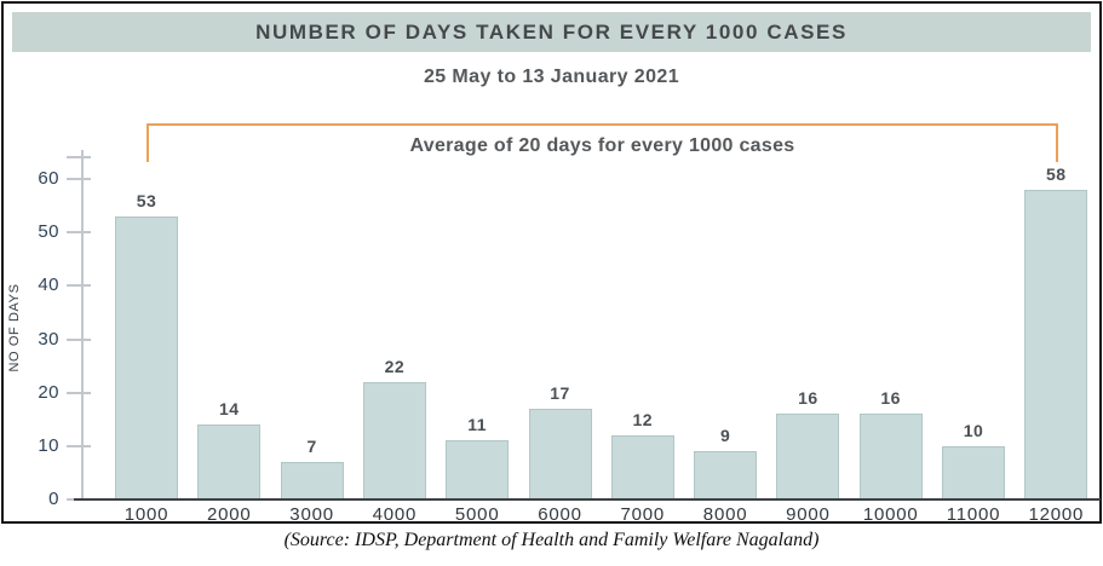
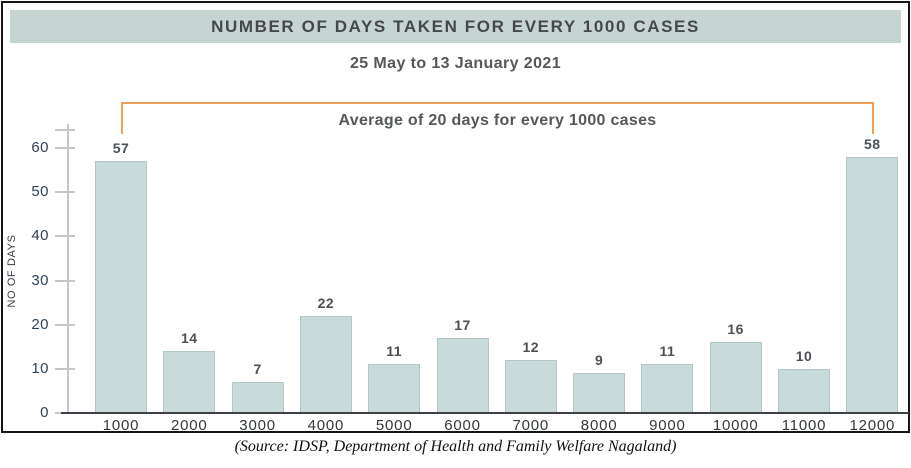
1000: 53 -> 57
9000: 16 -> 11
